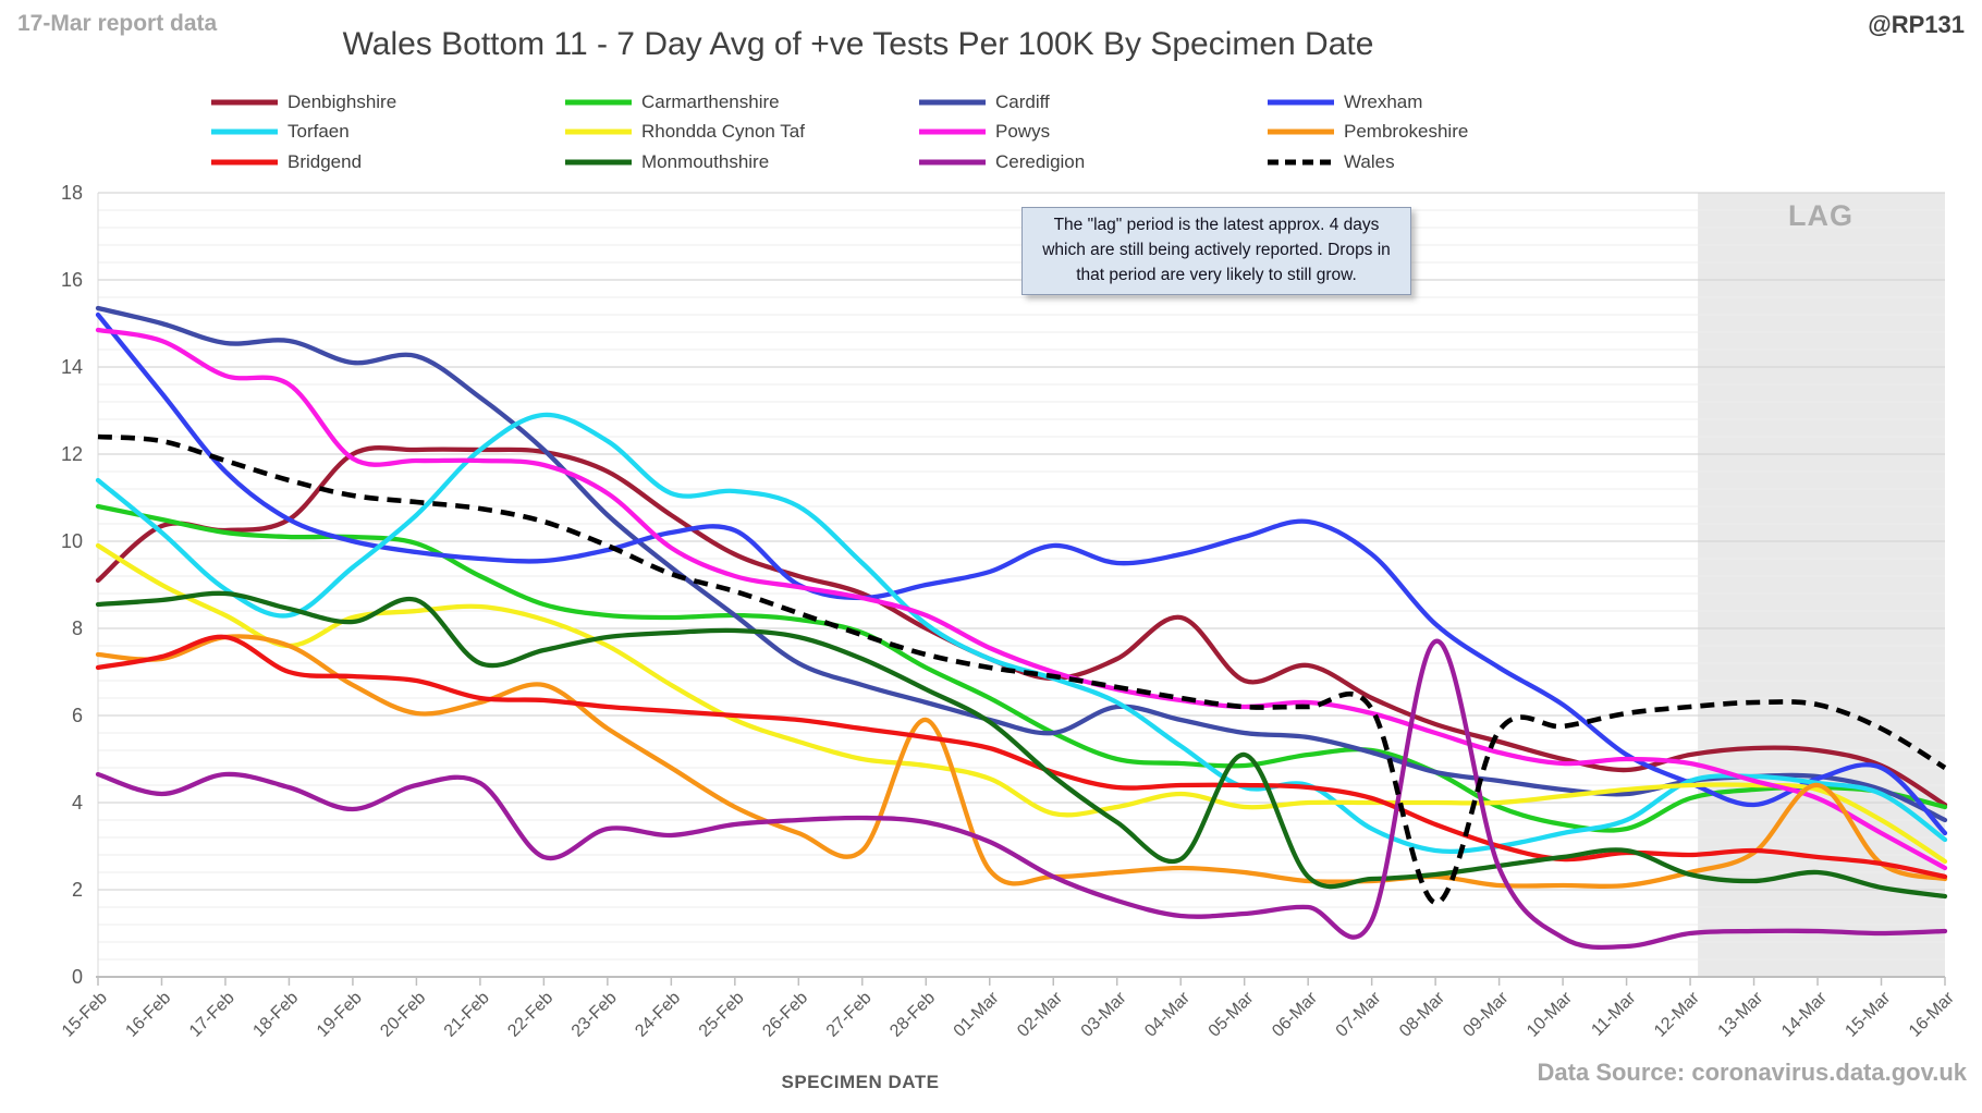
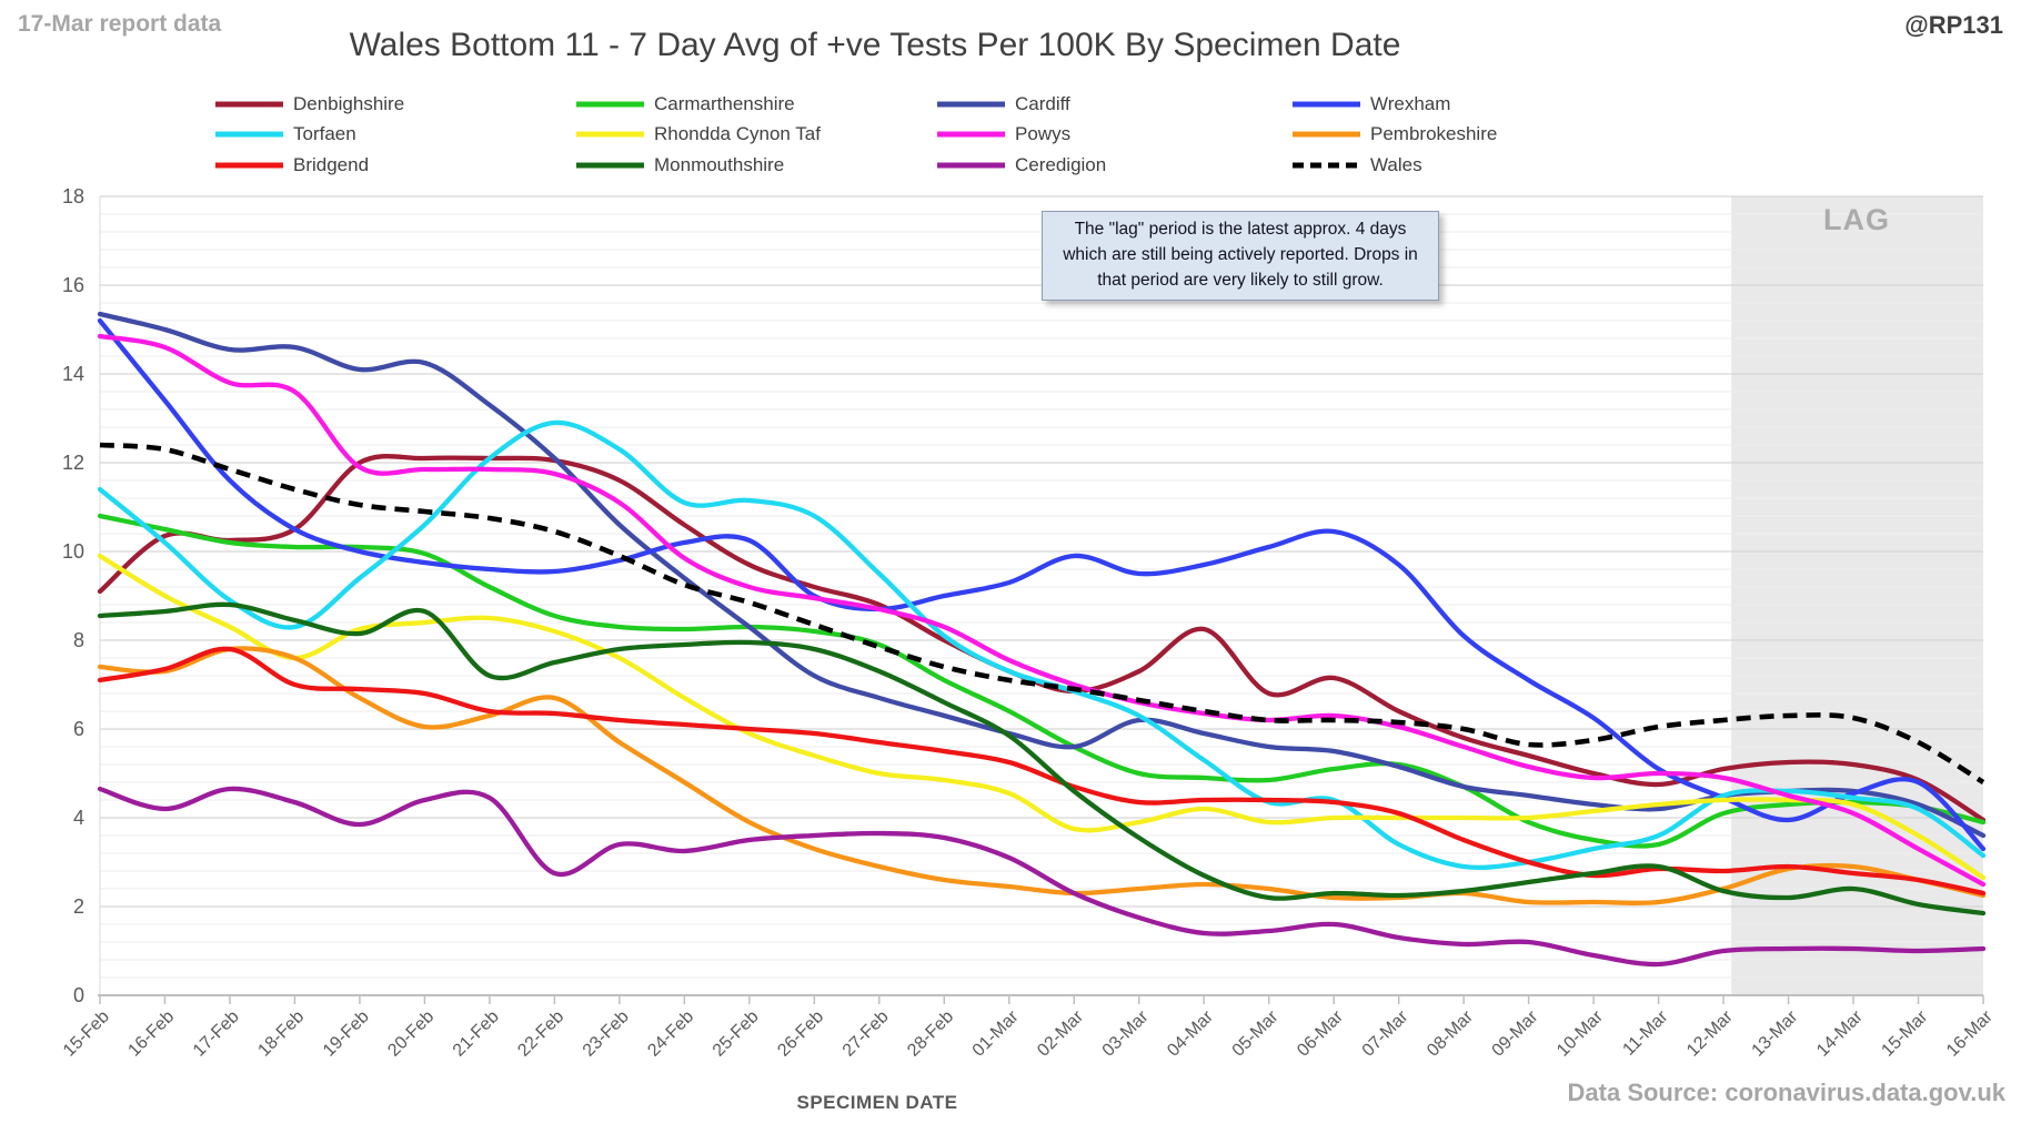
Pembrokeshire/28-Feb: 5.9 -> 2.6
Monmouthshire/05-Mar: 5.1 -> 2.2
Ceredigion/08-Mar: 7.7 -> 1.1
Wales/08-Mar: 1.7 -> 6.0
Ceredigion/09-Mar: 2.5 -> 1.2
Pembrokeshire/14-Mar: 4.4 -> 2.9
